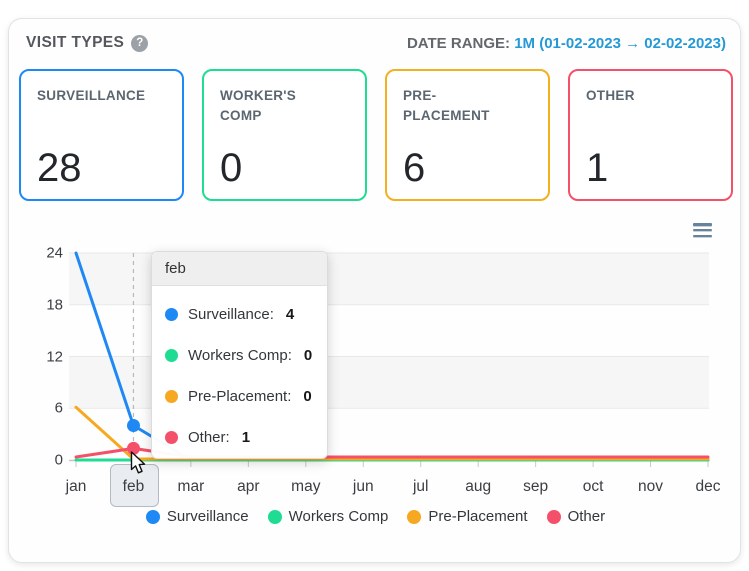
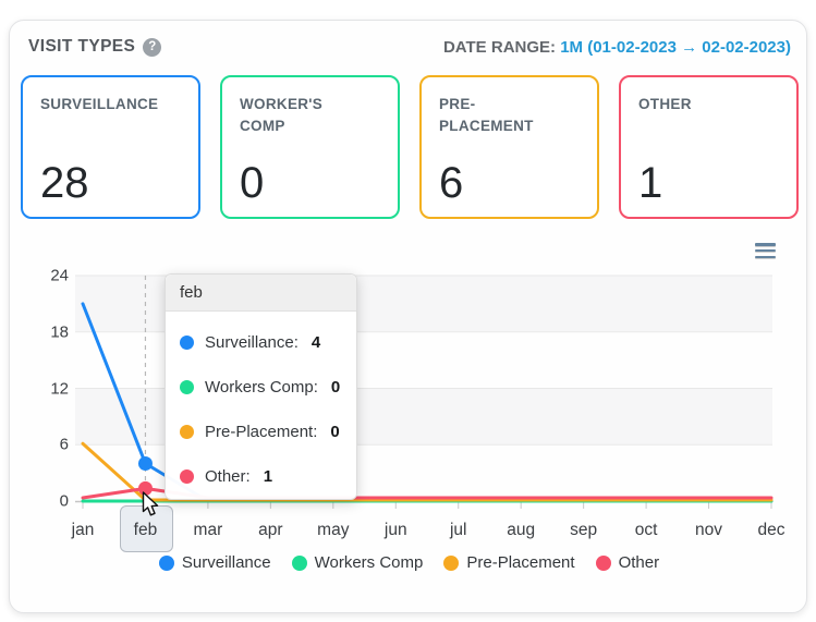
Surveillance/jan: 24 -> 21
